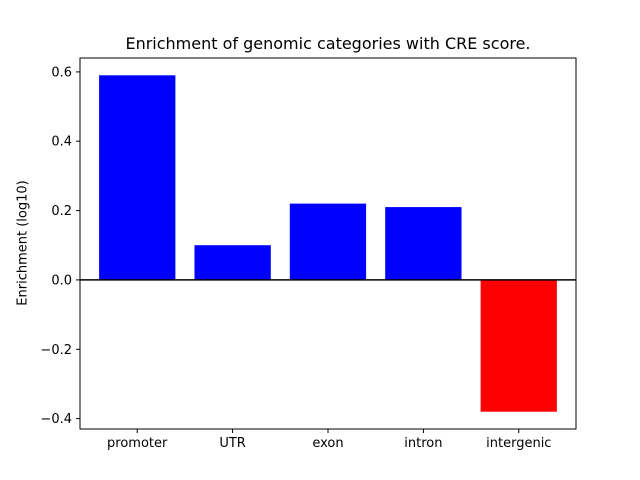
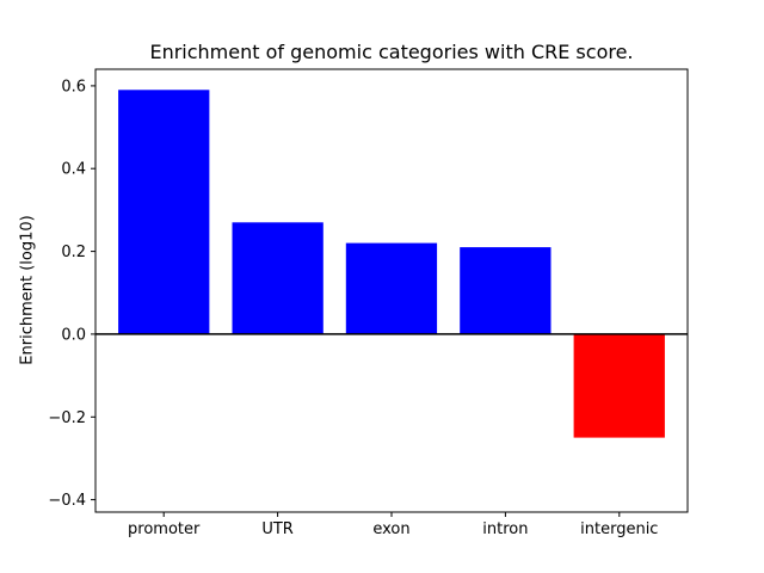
UTR: 0.10 -> 0.27
intergenic: -0.38 -> -0.25
